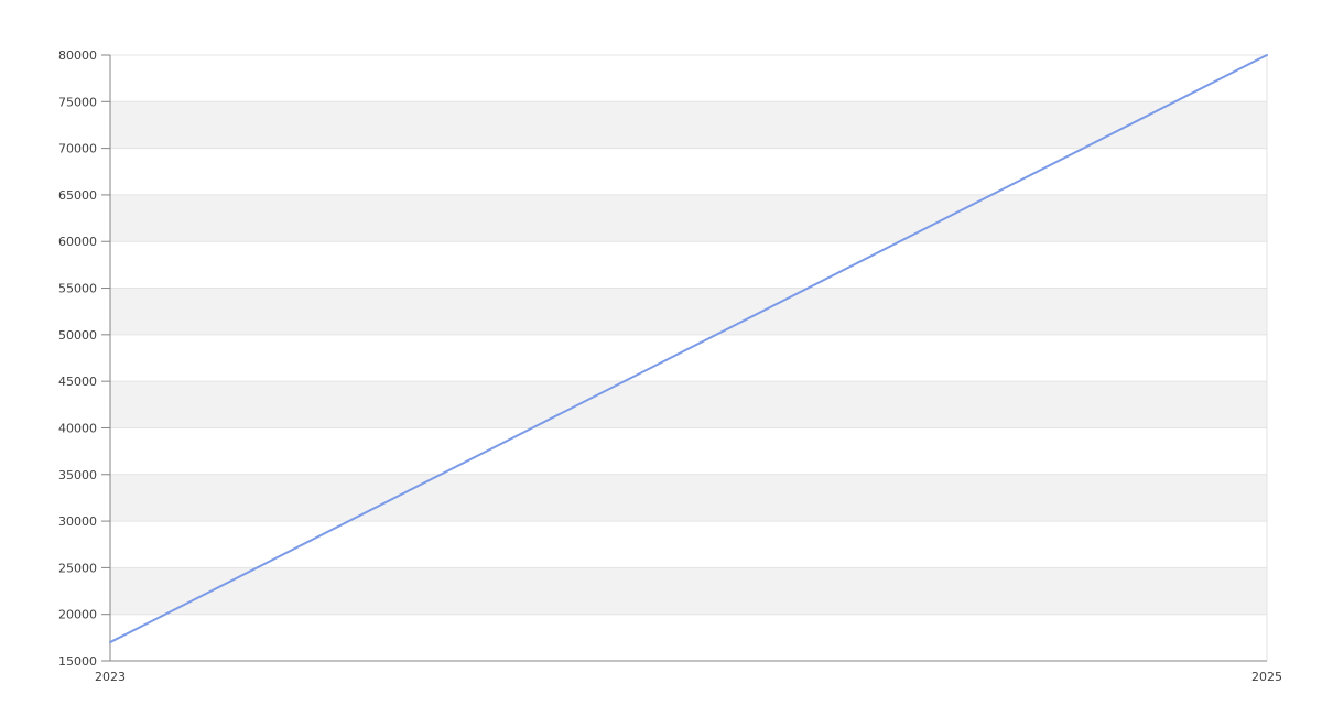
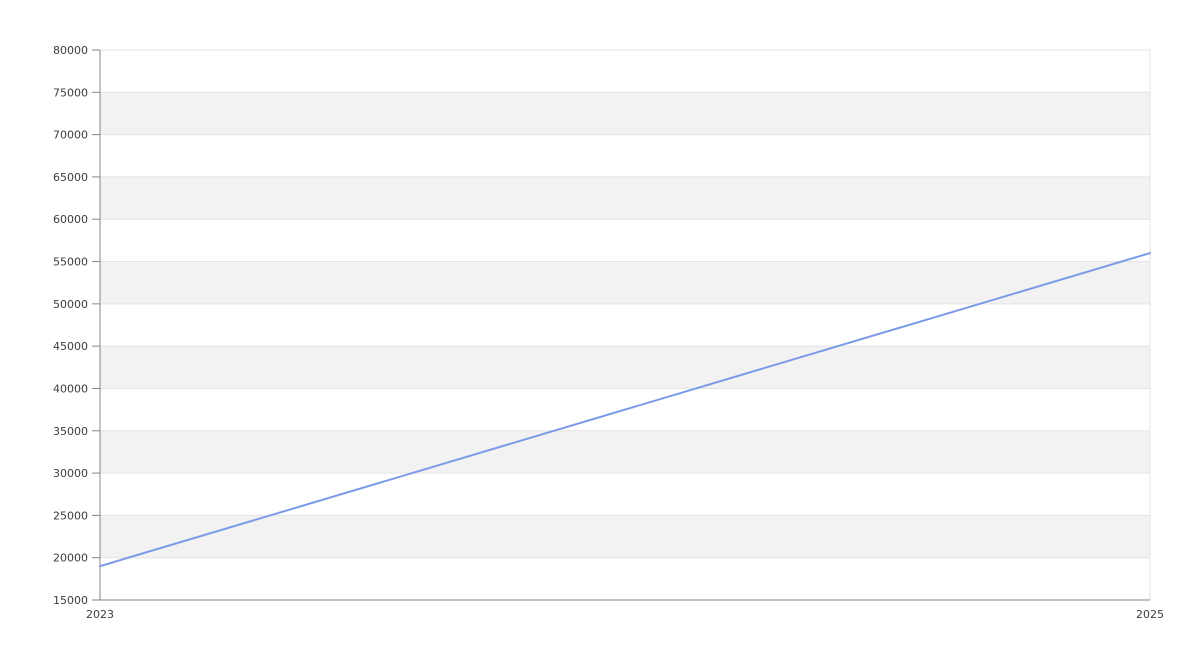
2023: 17000 -> 19000
2025: 80000 -> 56000
